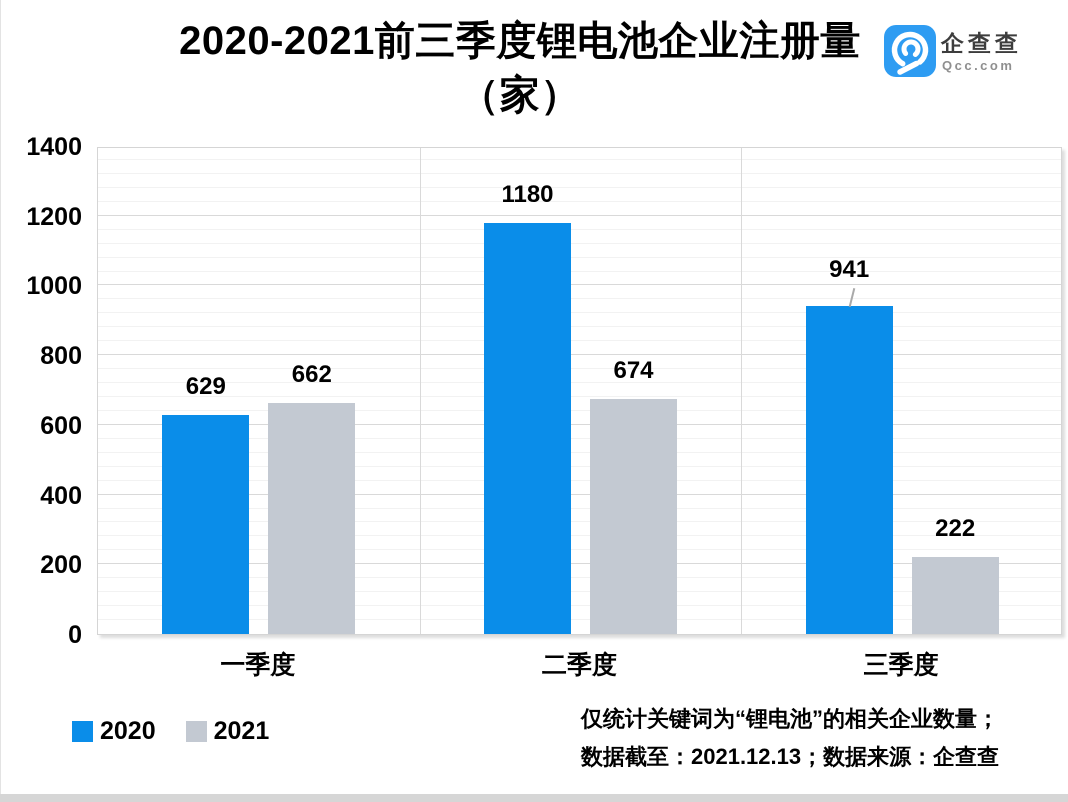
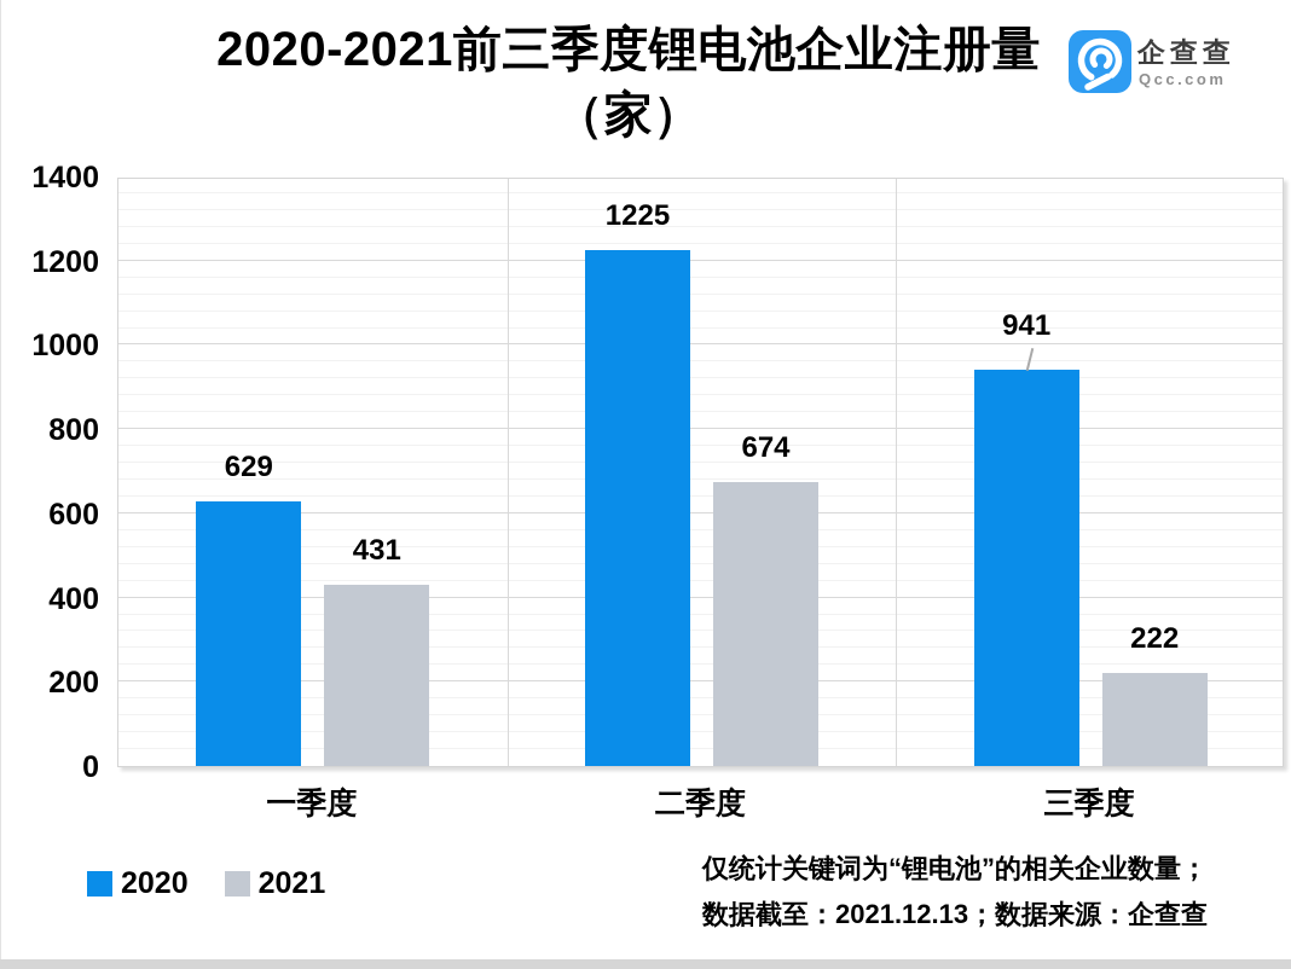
2021/一季度: 662 -> 431
2020/二季度: 1180 -> 1225
